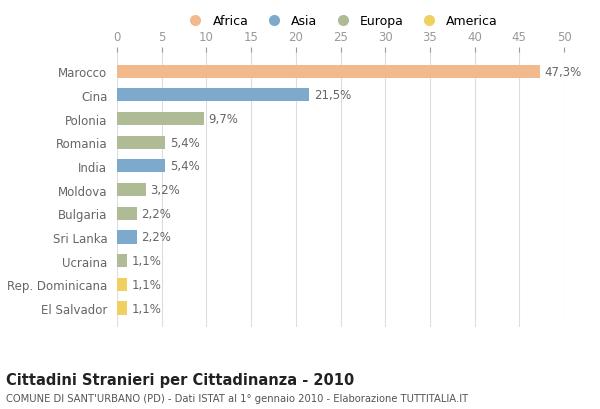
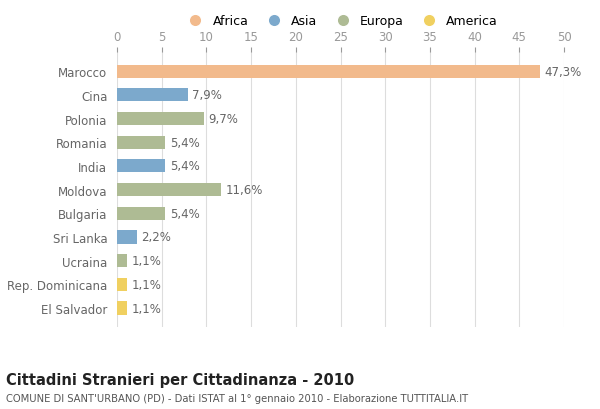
Cina: 21,5% -> 7,9%
Moldova: 3,2% -> 11,6%
Bulgaria: 2,2% -> 5,4%
